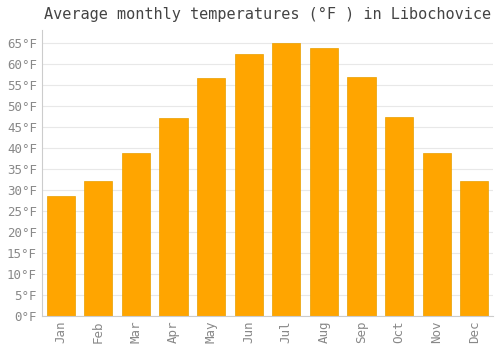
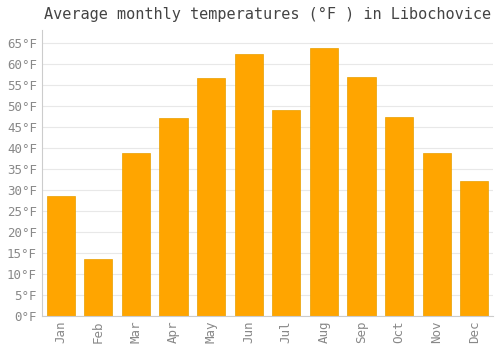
Feb: 32.0°F -> 13.5°F
Jul: 65.0°F -> 49.0°F
